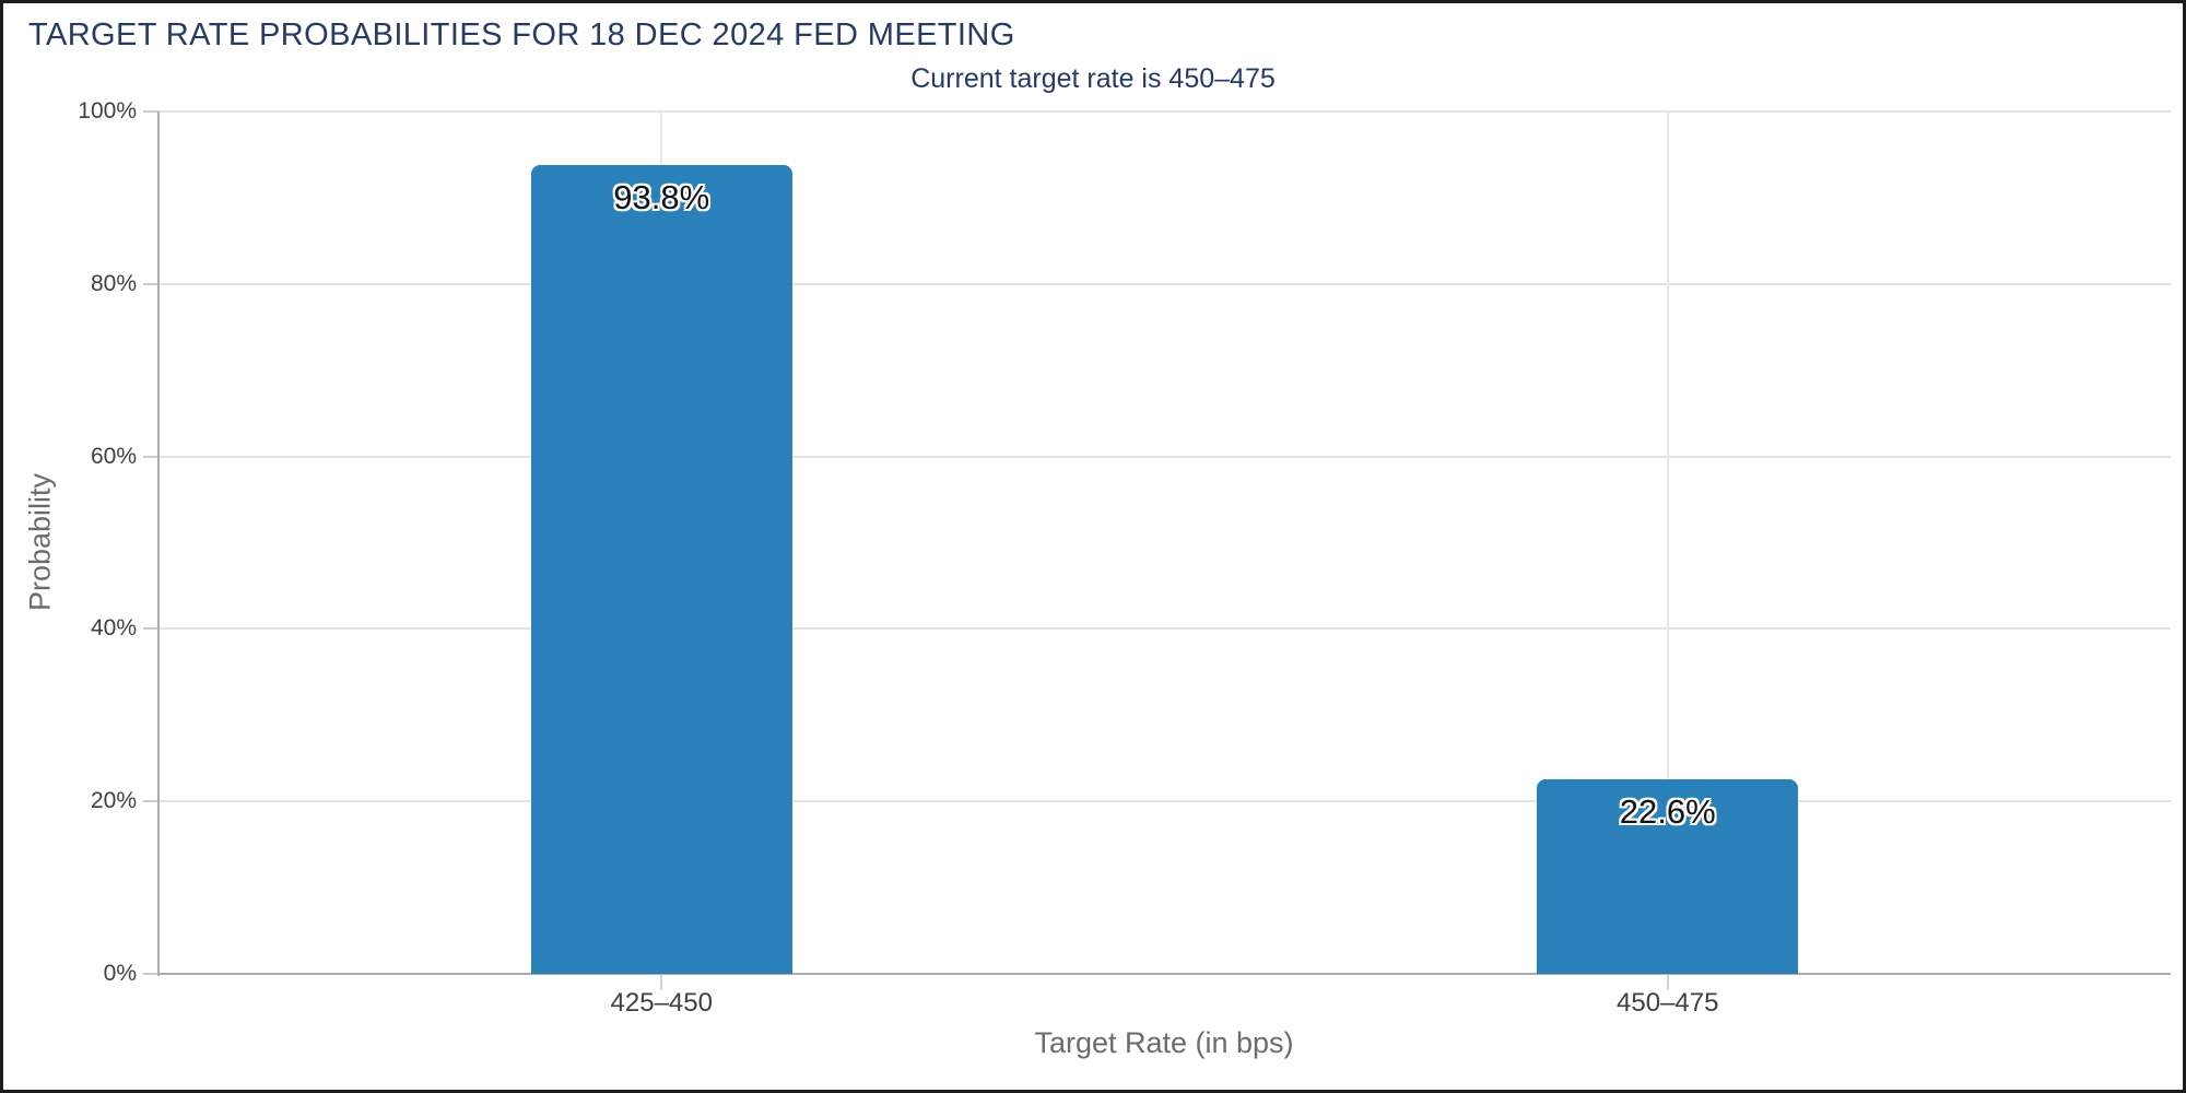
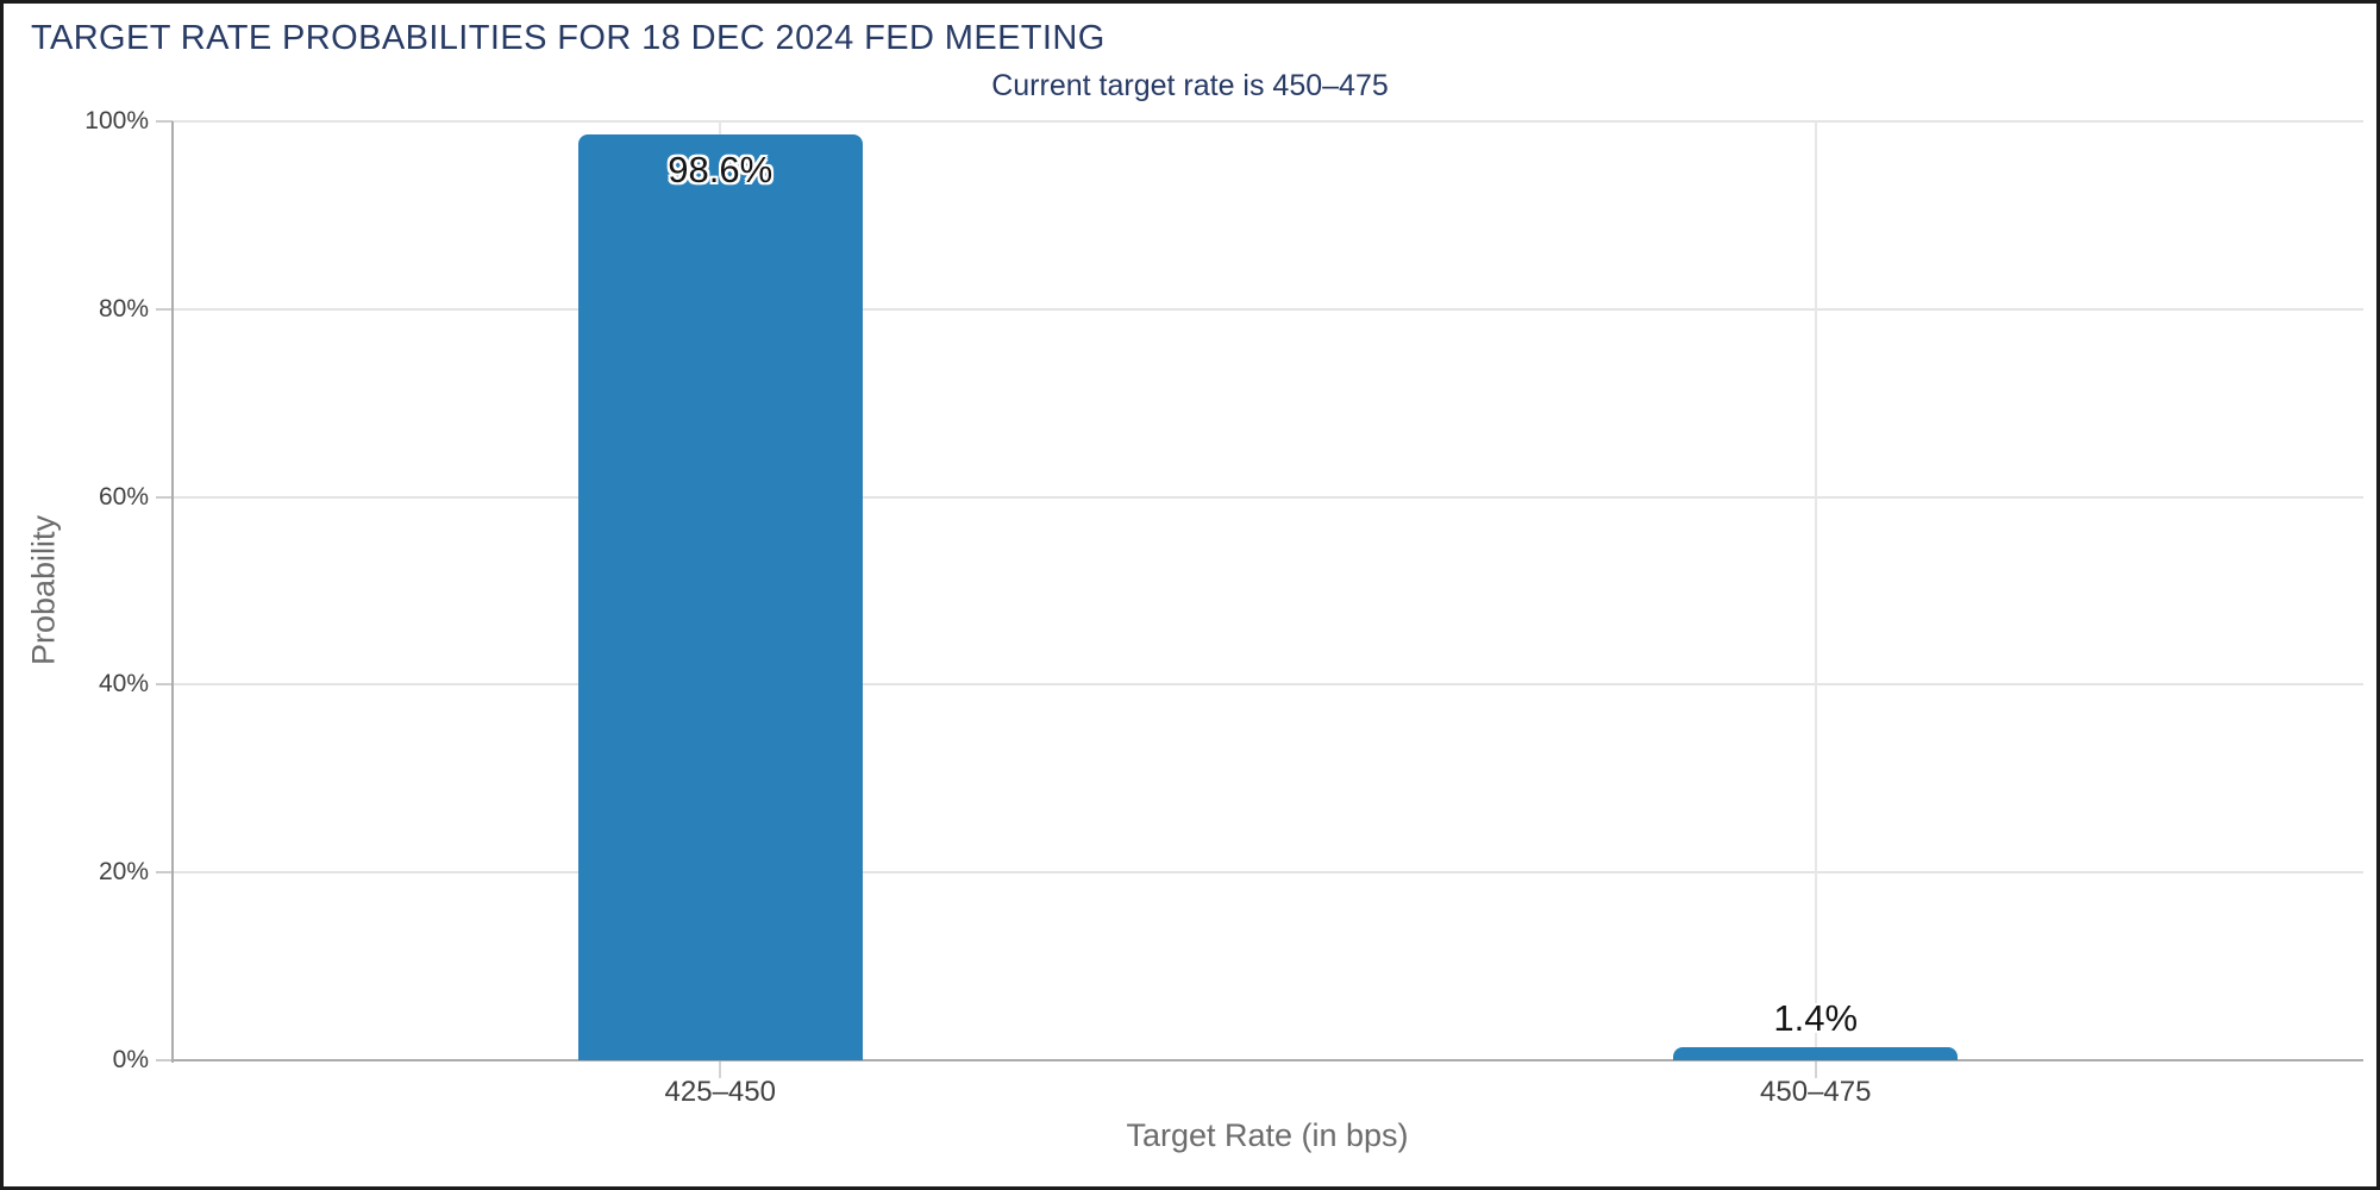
425–450: 93.8% -> 98.6%
450–475: 22.6% -> 1.4%
